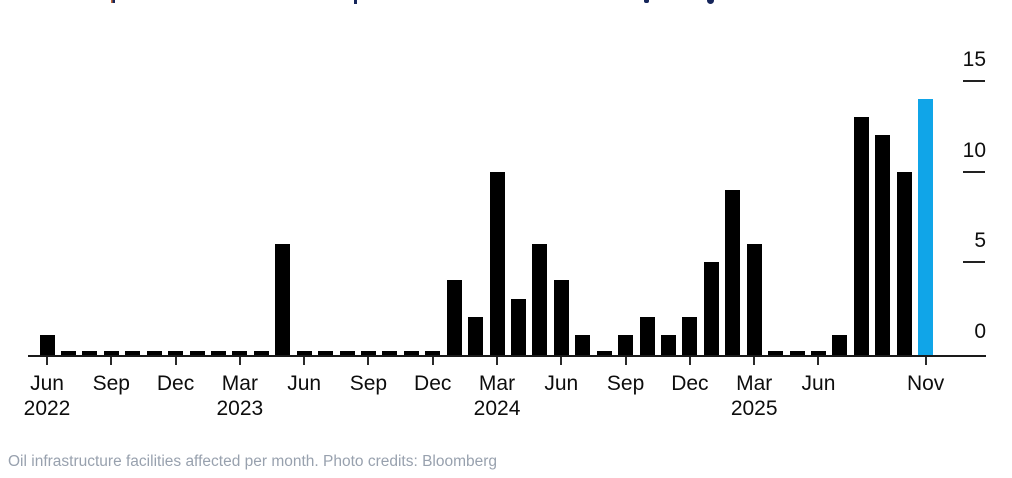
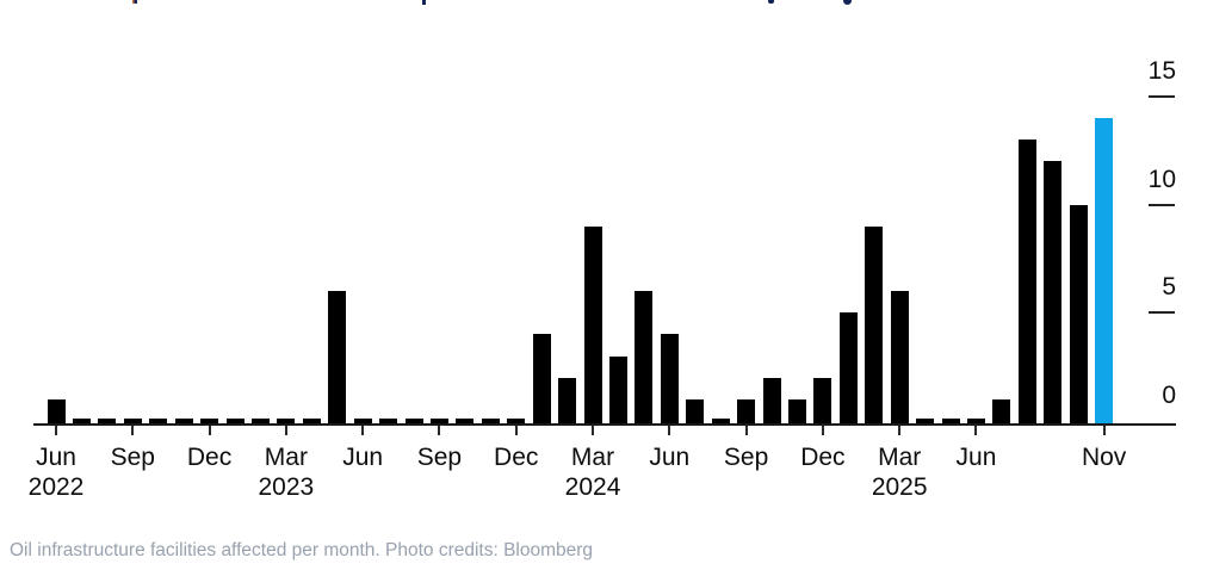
Mar 2024: 10 -> 9
